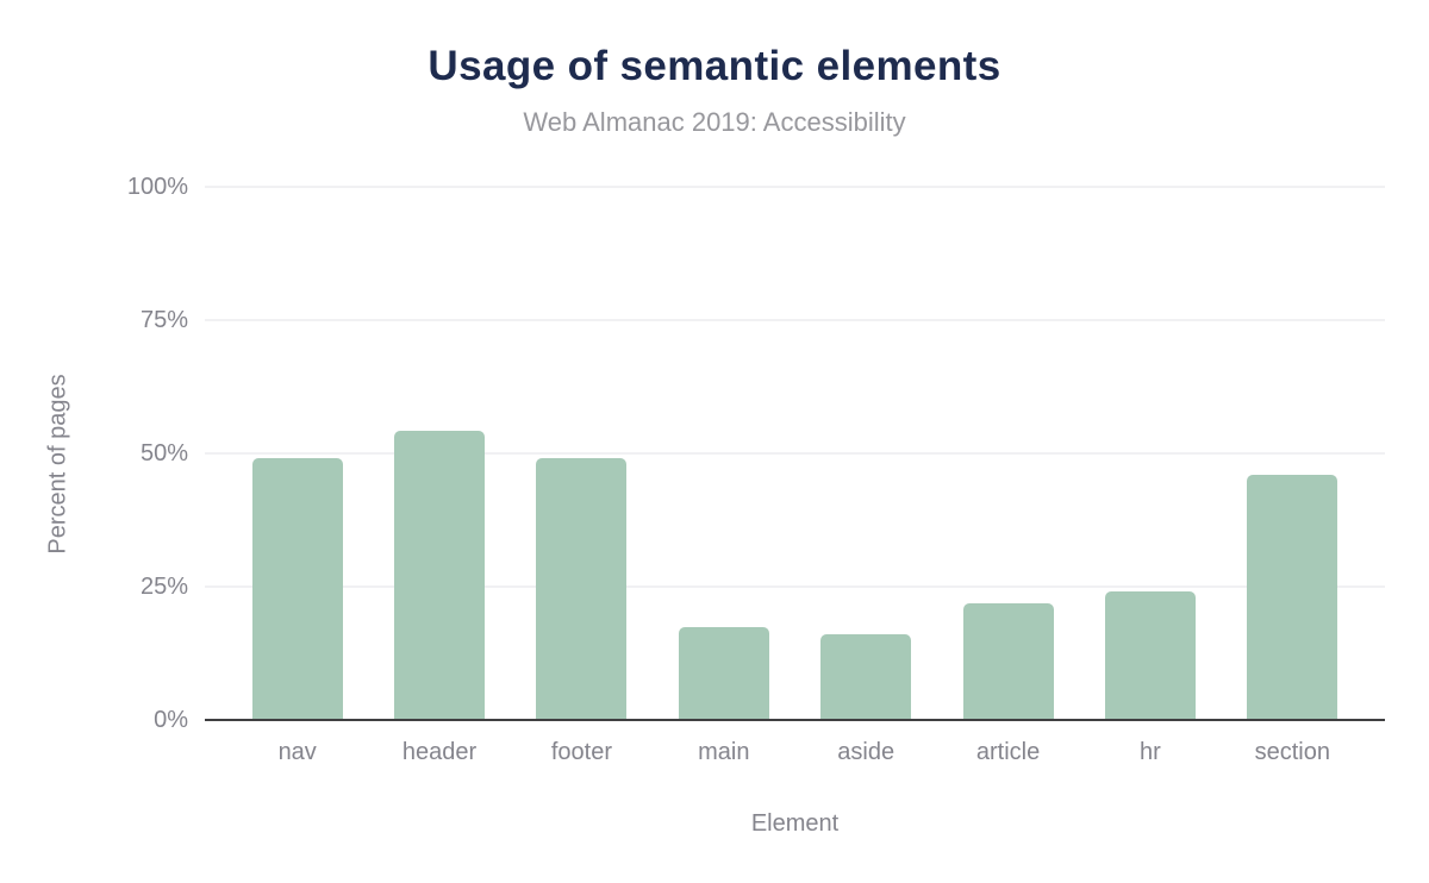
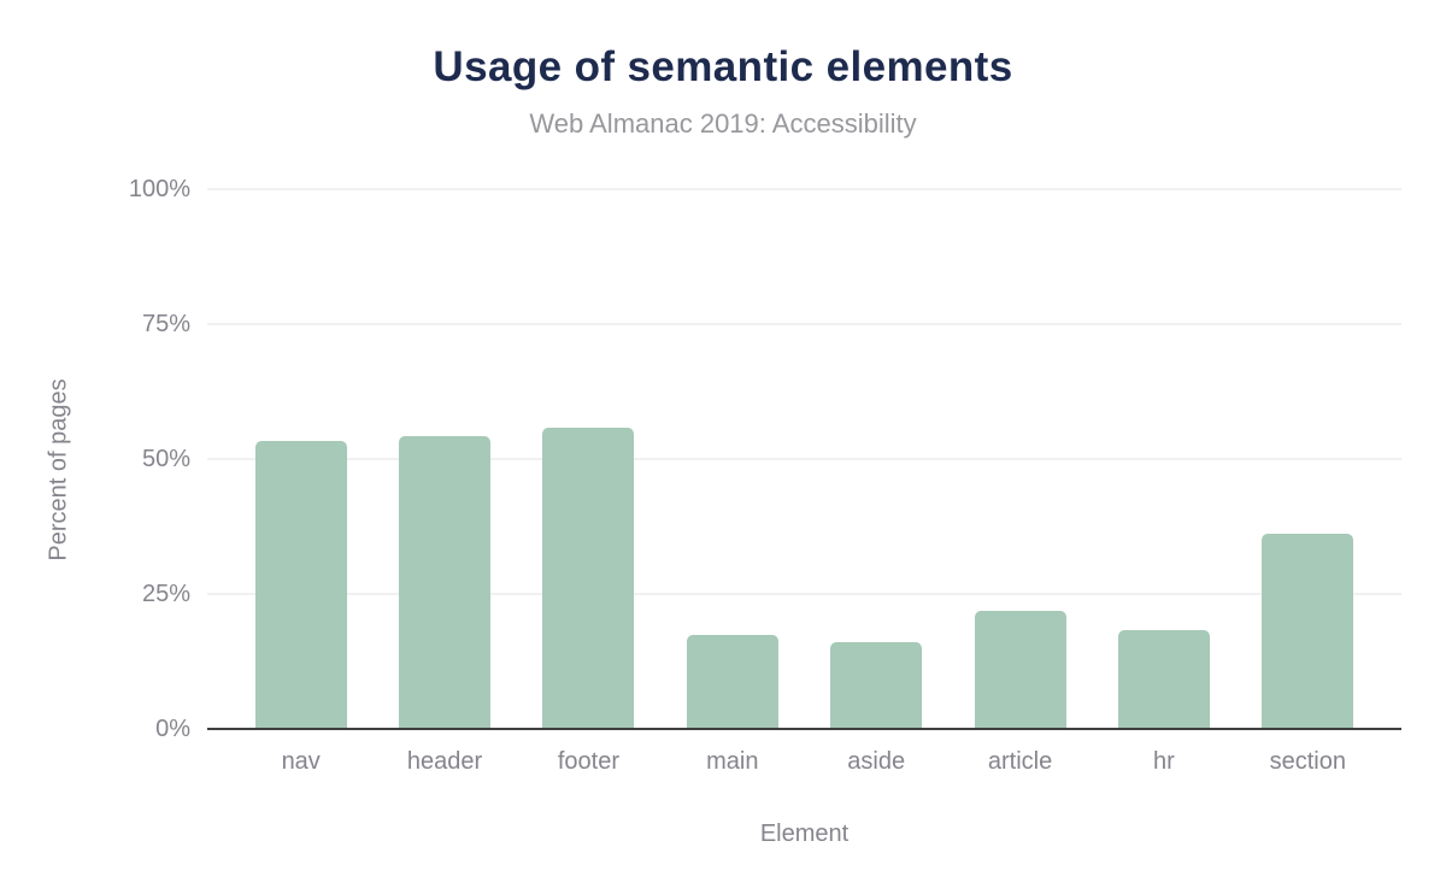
nav: 49% -> 53%
footer: 49% -> 56%
hr: 24% -> 18%
section: 46% -> 36%
